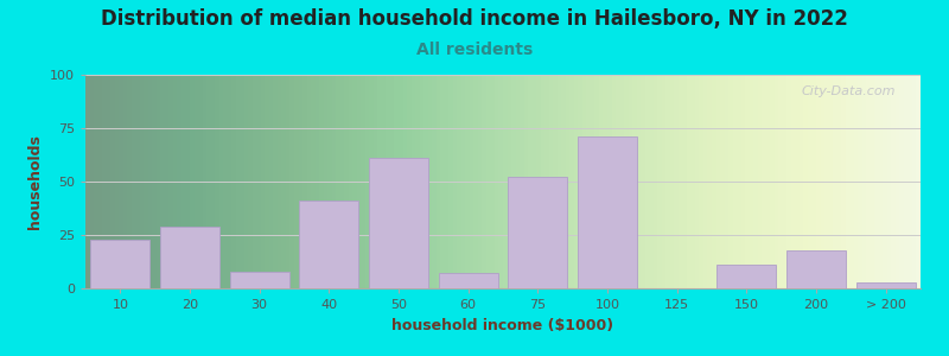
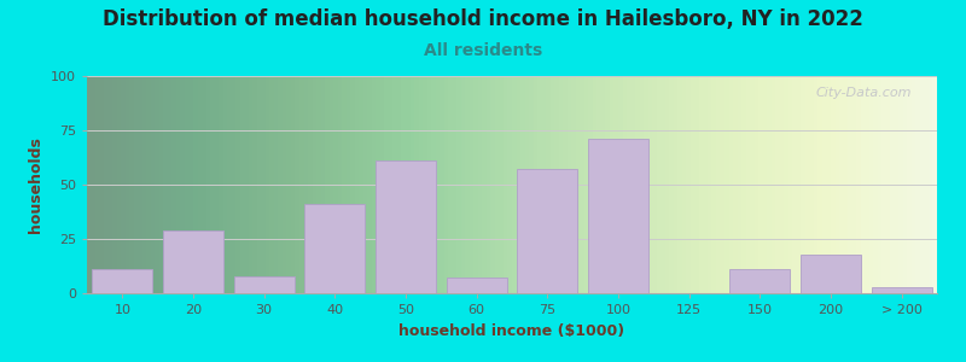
10: 23 -> 11
75: 52 -> 57
